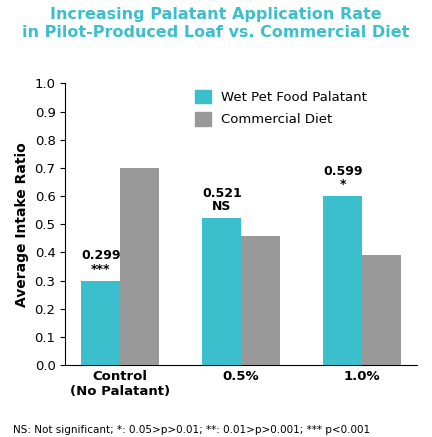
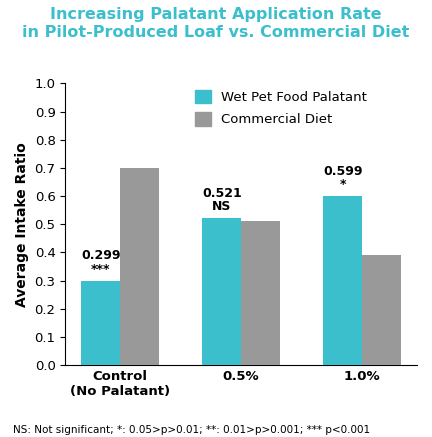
Commercial Diet/0.5%: 0.459 -> 0.510
